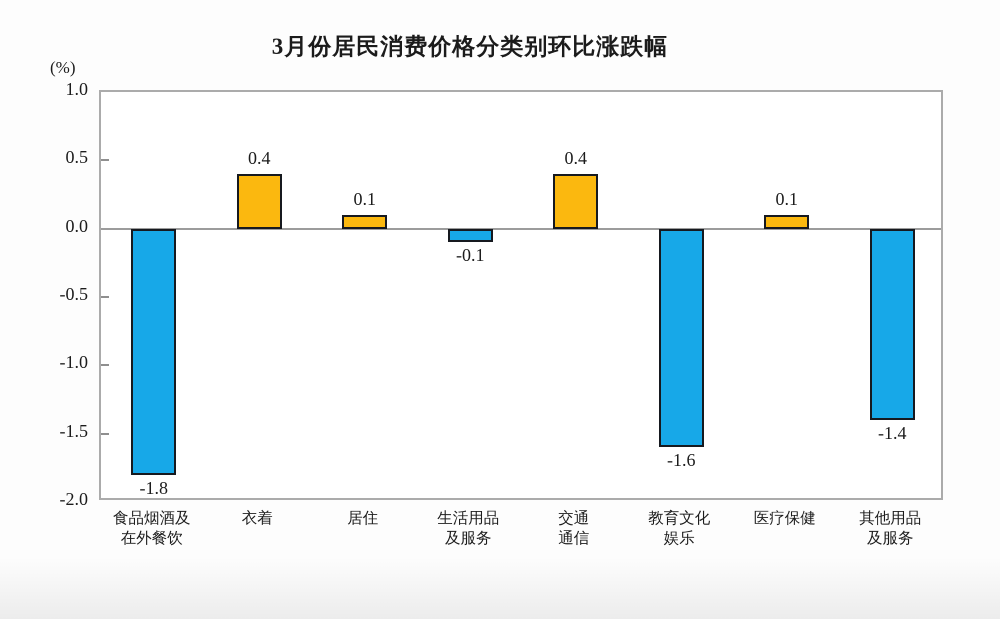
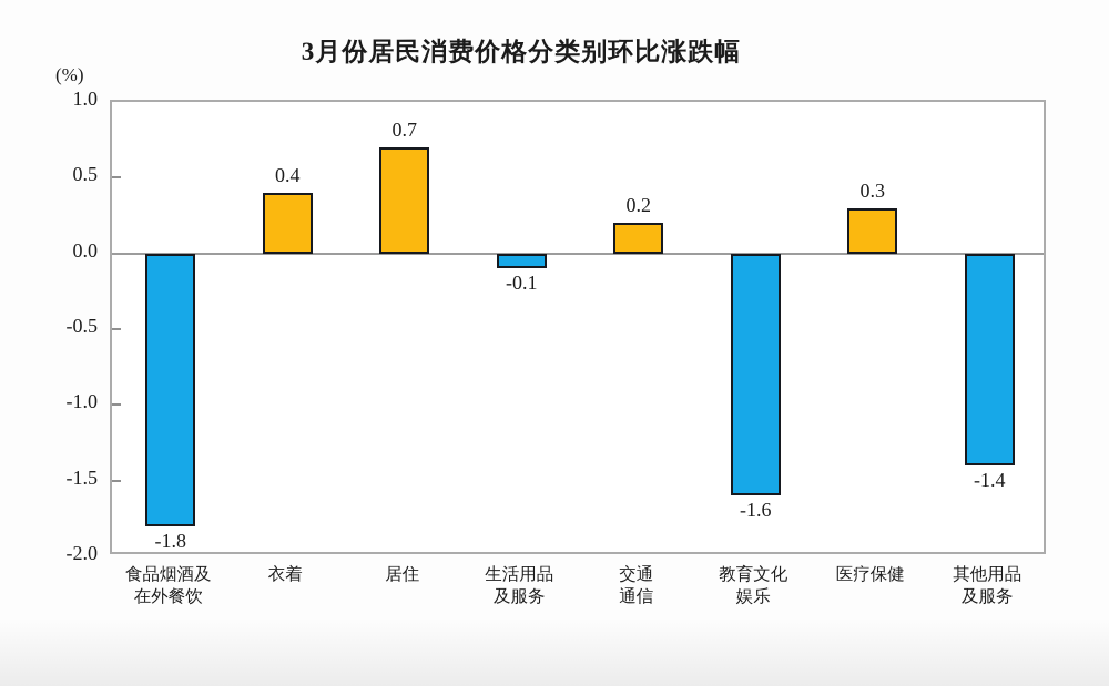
居住: 0.1 -> 0.7
交通 通信: 0.4 -> 0.2
医疗保健: 0.1 -> 0.3
